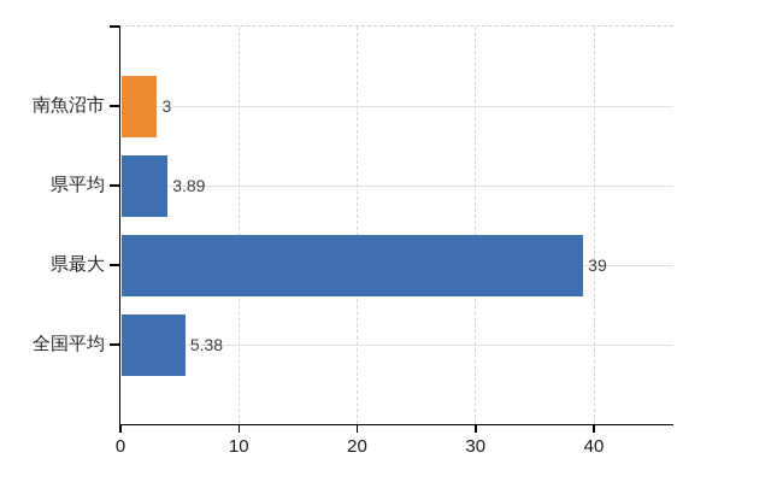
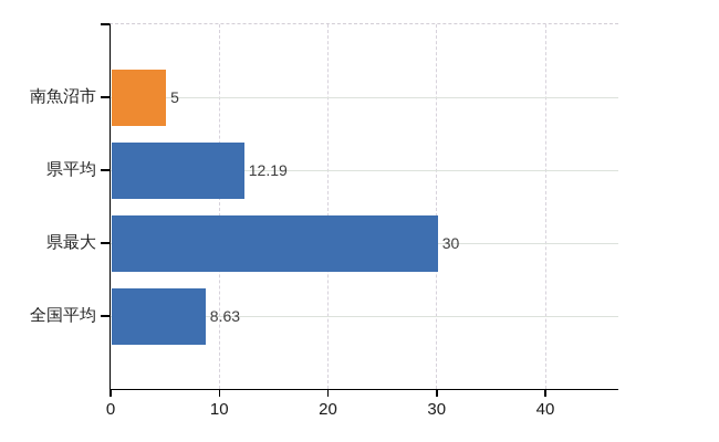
南魚沼市: 3 -> 5
県平均: 3.89 -> 12.19
県最大: 39 -> 30
全国平均: 5.38 -> 8.63
